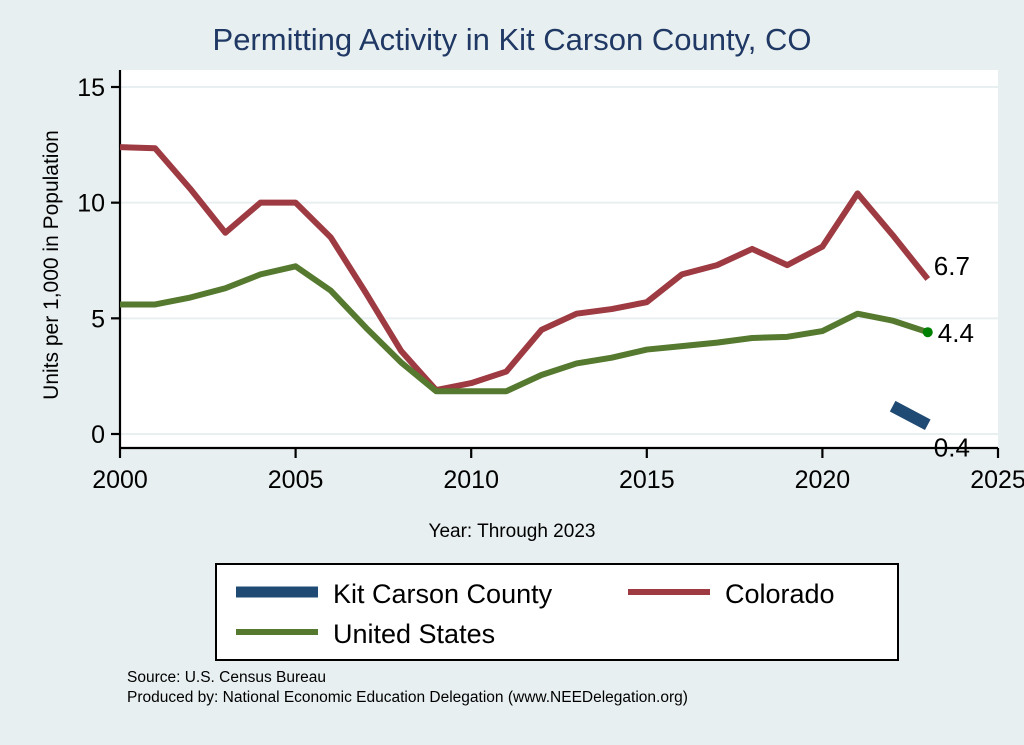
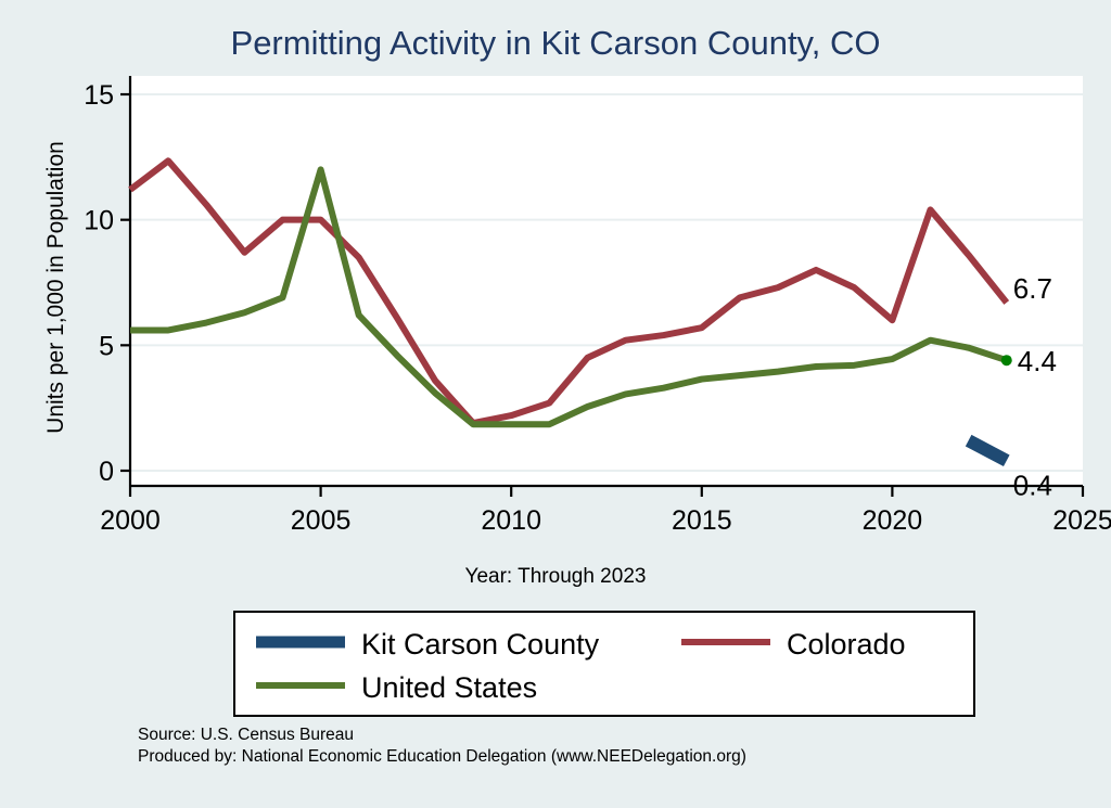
Colorado/2000: 12.4 -> 11.2
United States/2005: 7.2 -> 12.0
Colorado/2020: 8.1 -> 6.0
